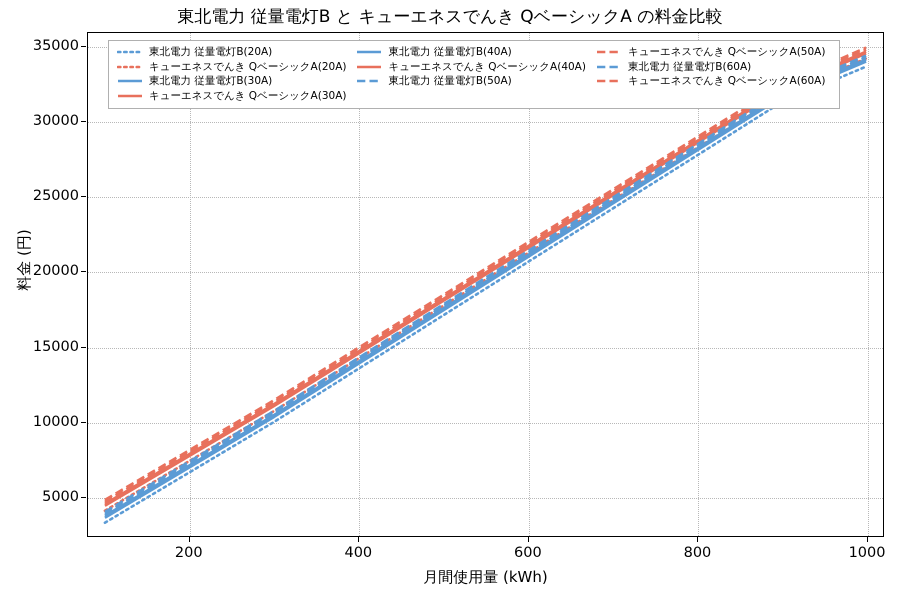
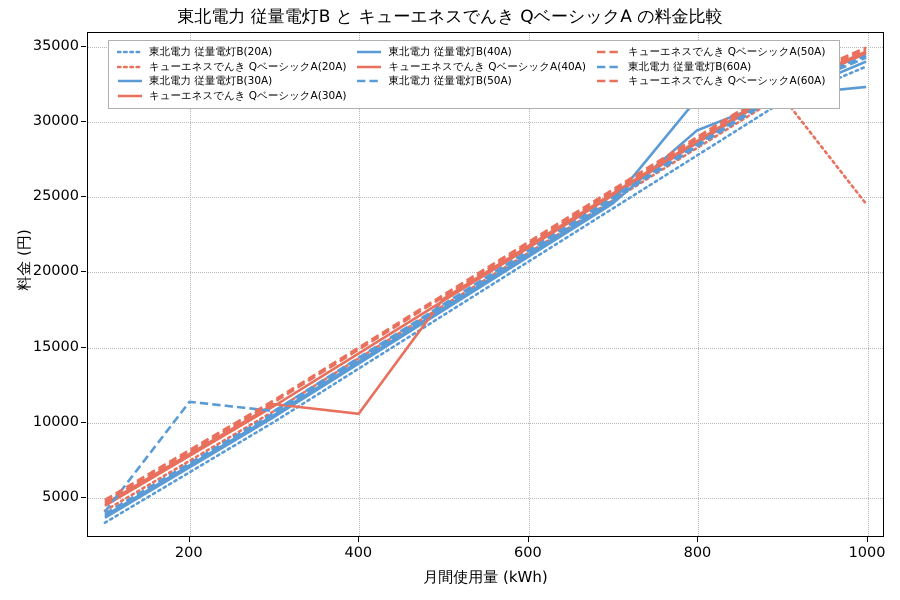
東北電力 従量電灯B(60A)/200: 7300 -> 11300
キューエネスでんき QベーシックA(40A)/400: 14700 -> 10500
東北電力 従量電灯B(30A)/800: 28100 -> 29400
東北電力 従量電灯B(40A)/800: 28200 -> 31500
キューエネスでんき QベーシックA(20A)/1000: 34200 -> 24500
東北電力 従量電灯B(40A)/1000: 34100 -> 32300
